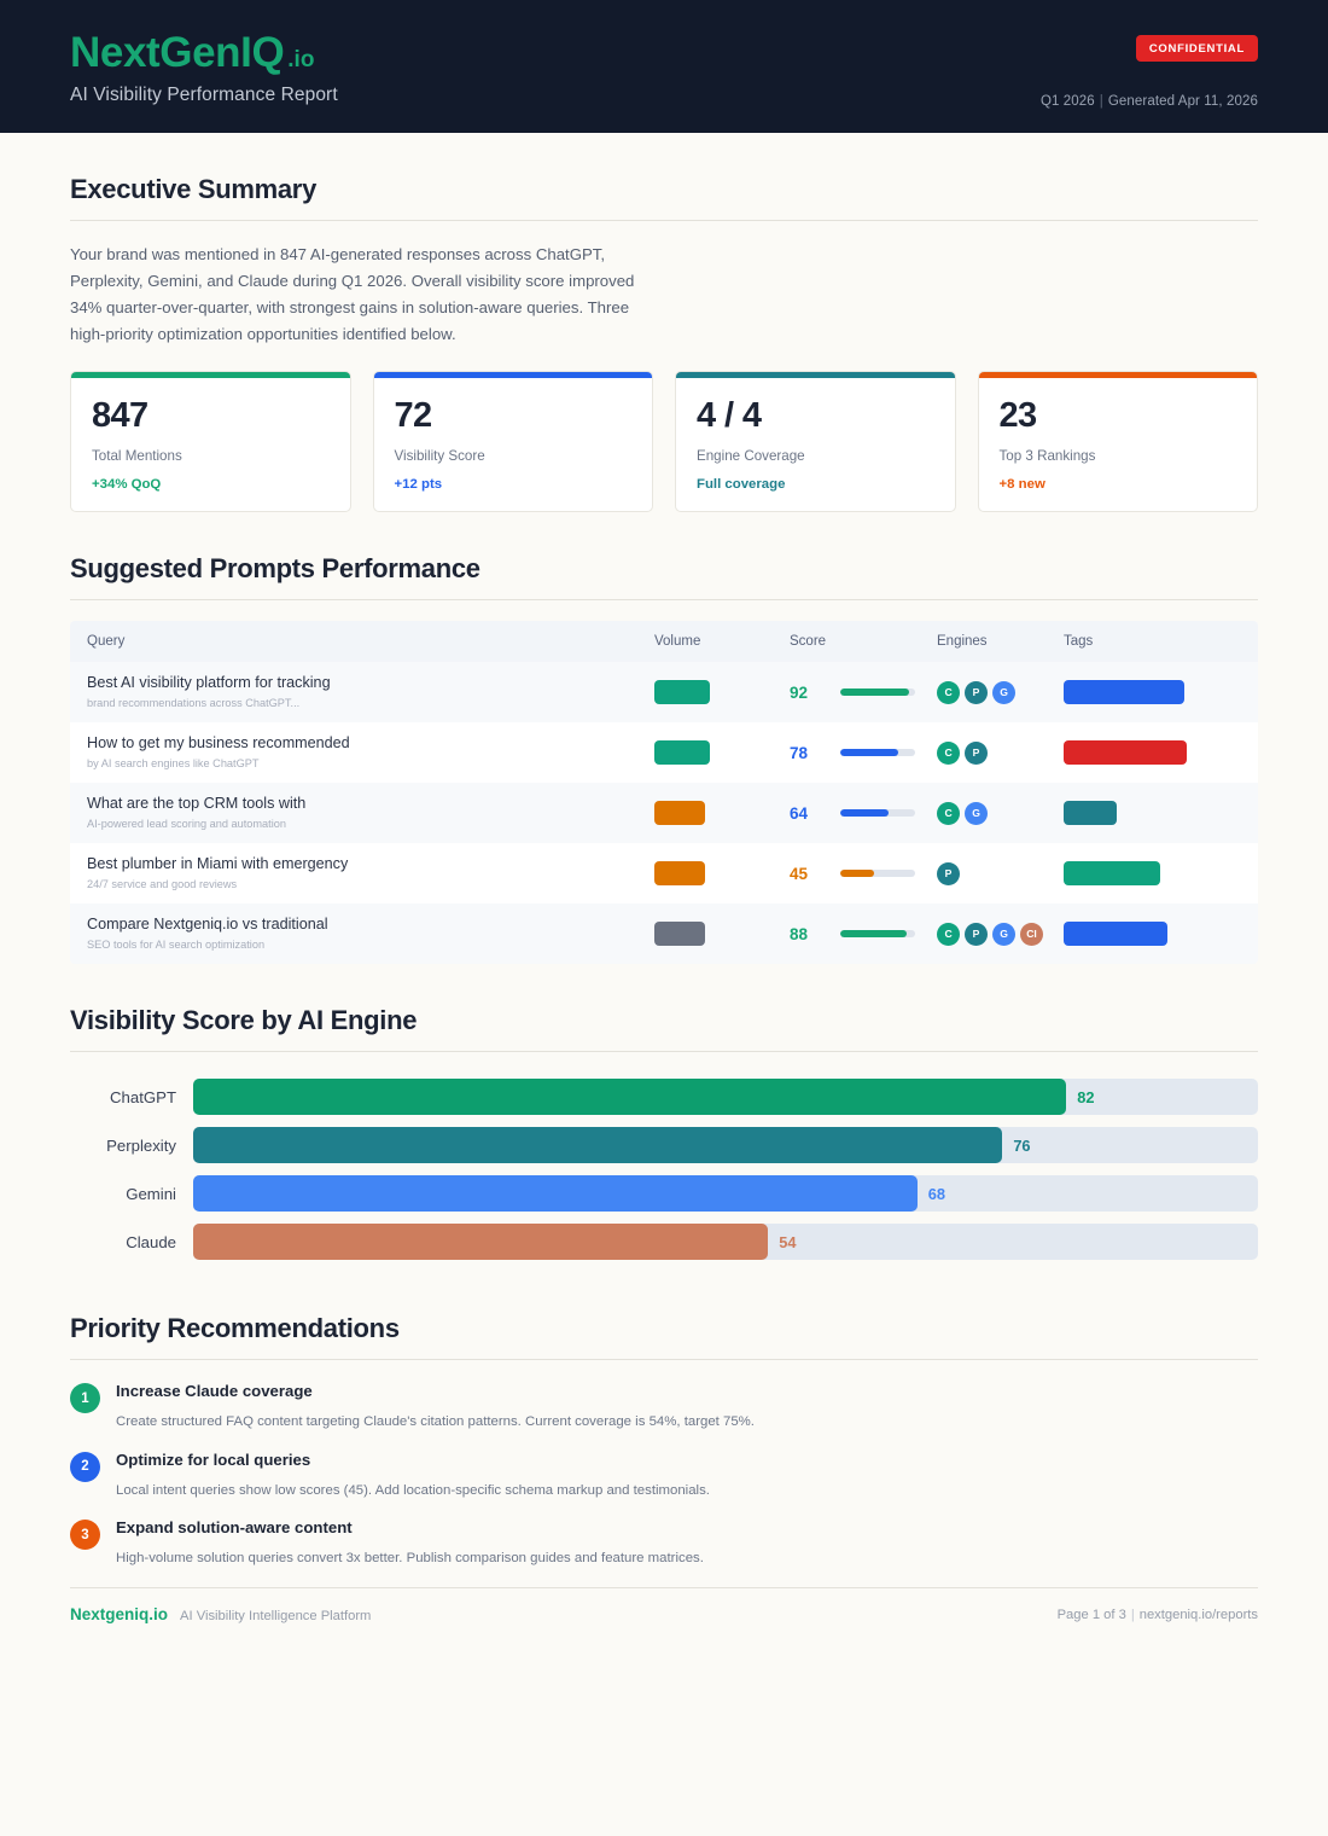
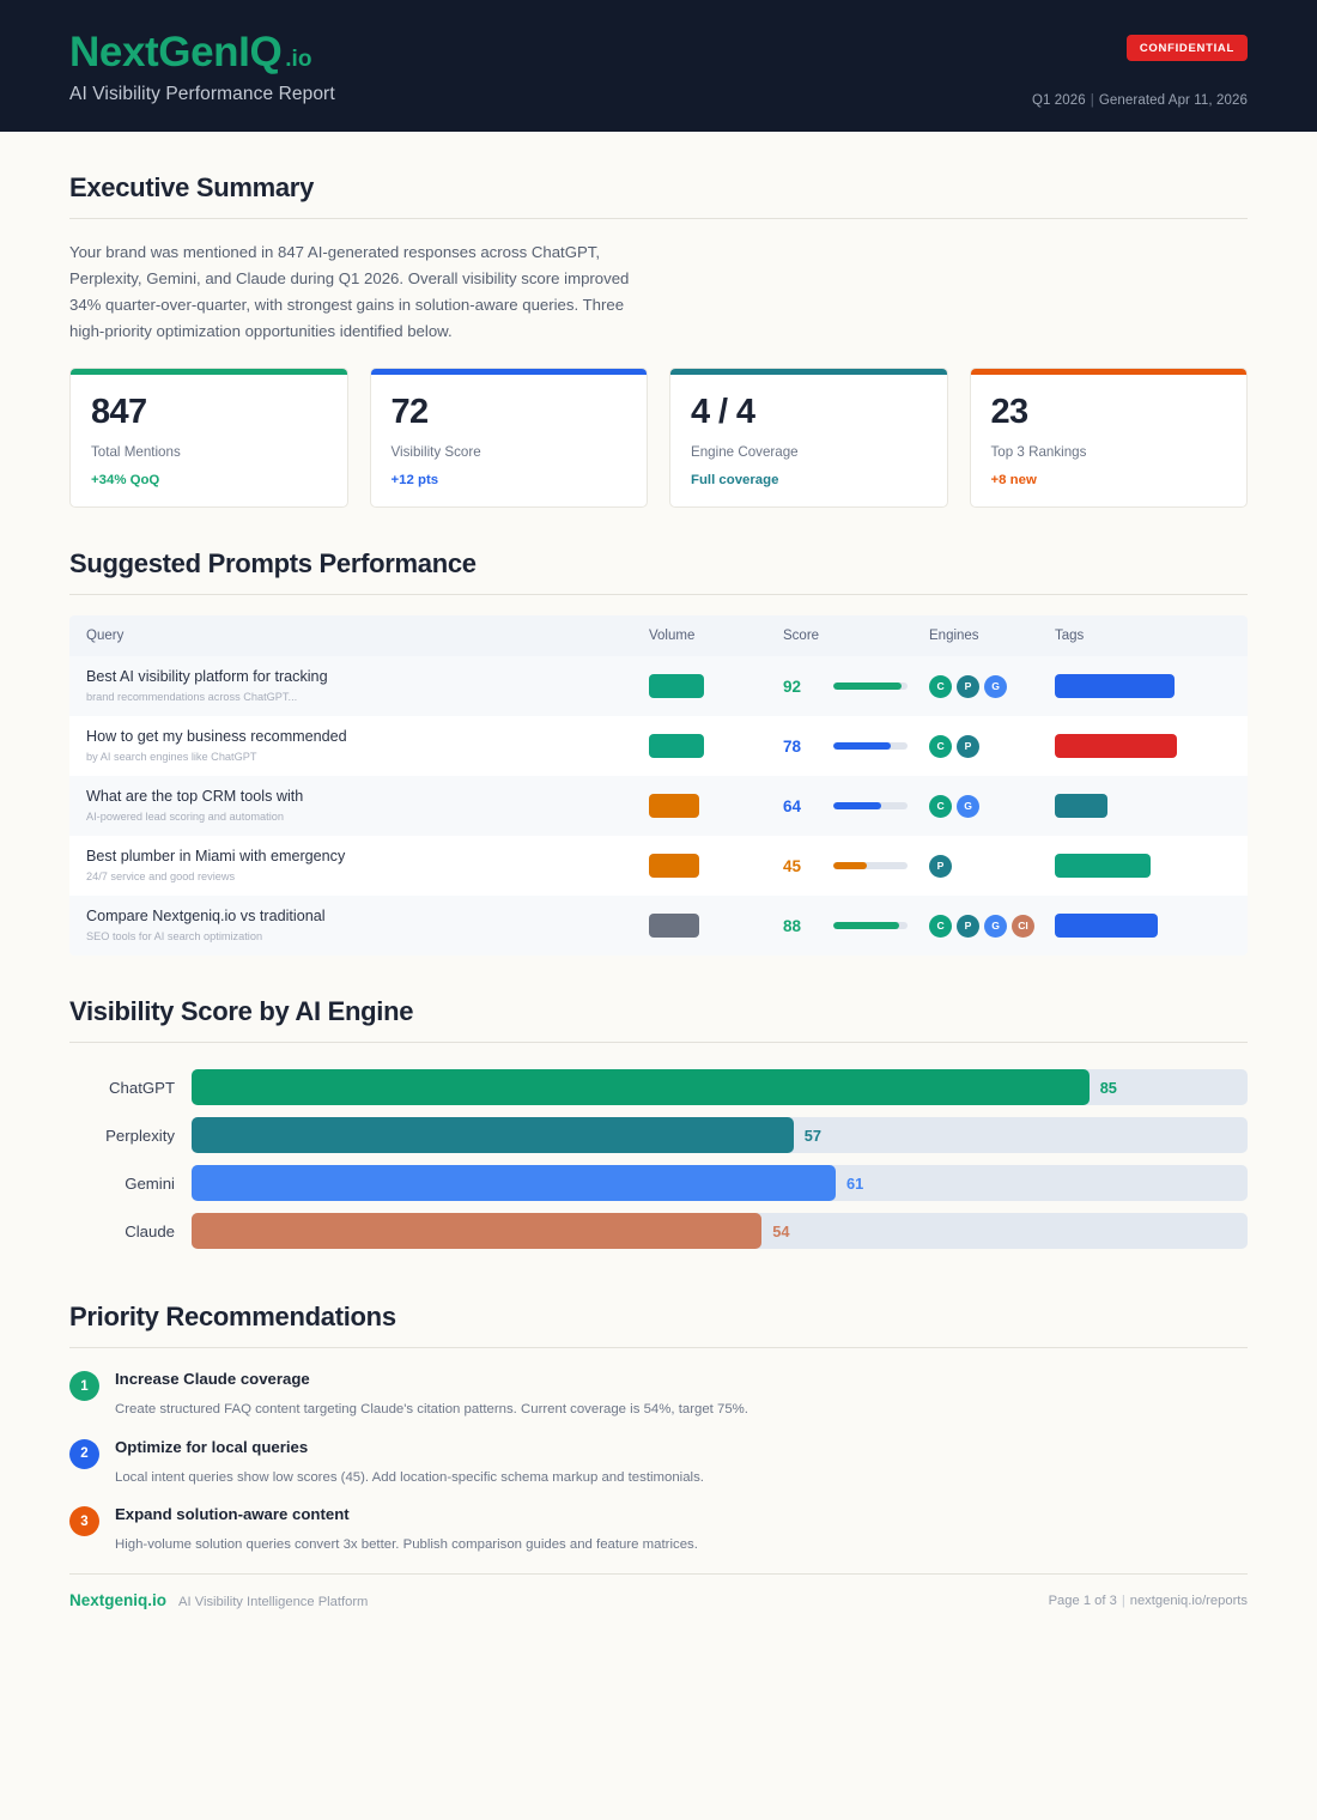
ChatGPT: 82 -> 85
Perplexity: 76 -> 57
Gemini: 68 -> 61
